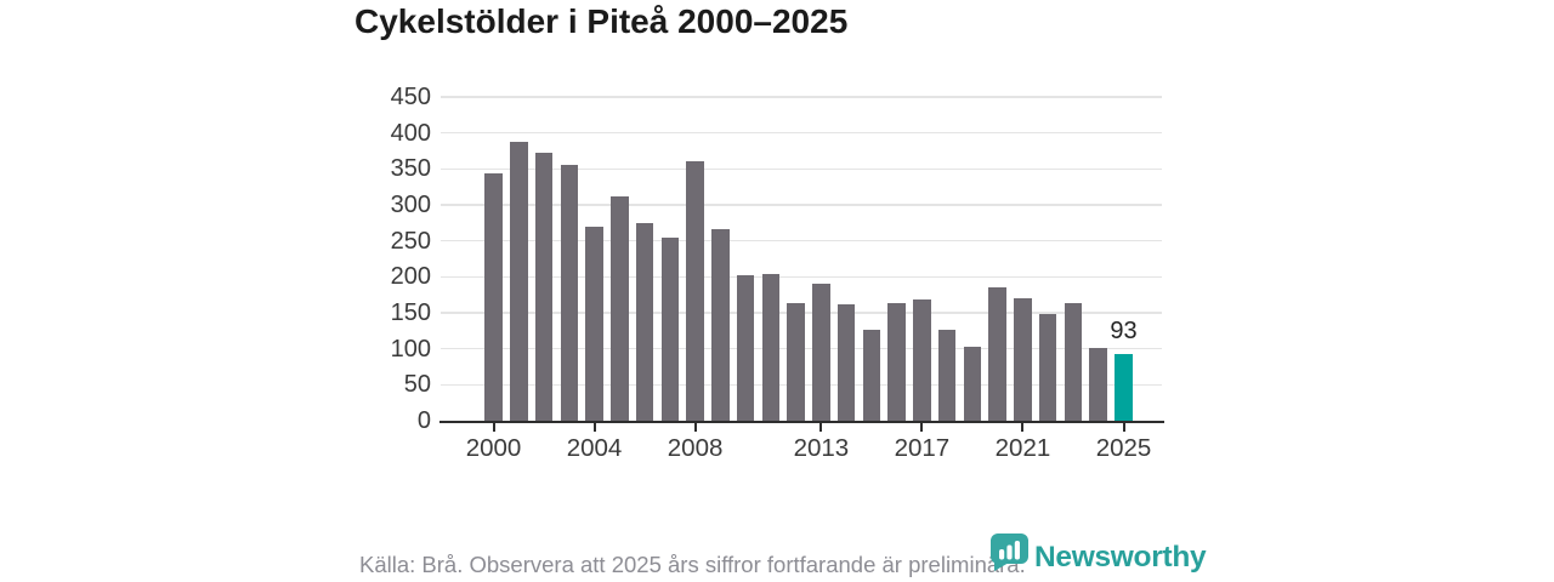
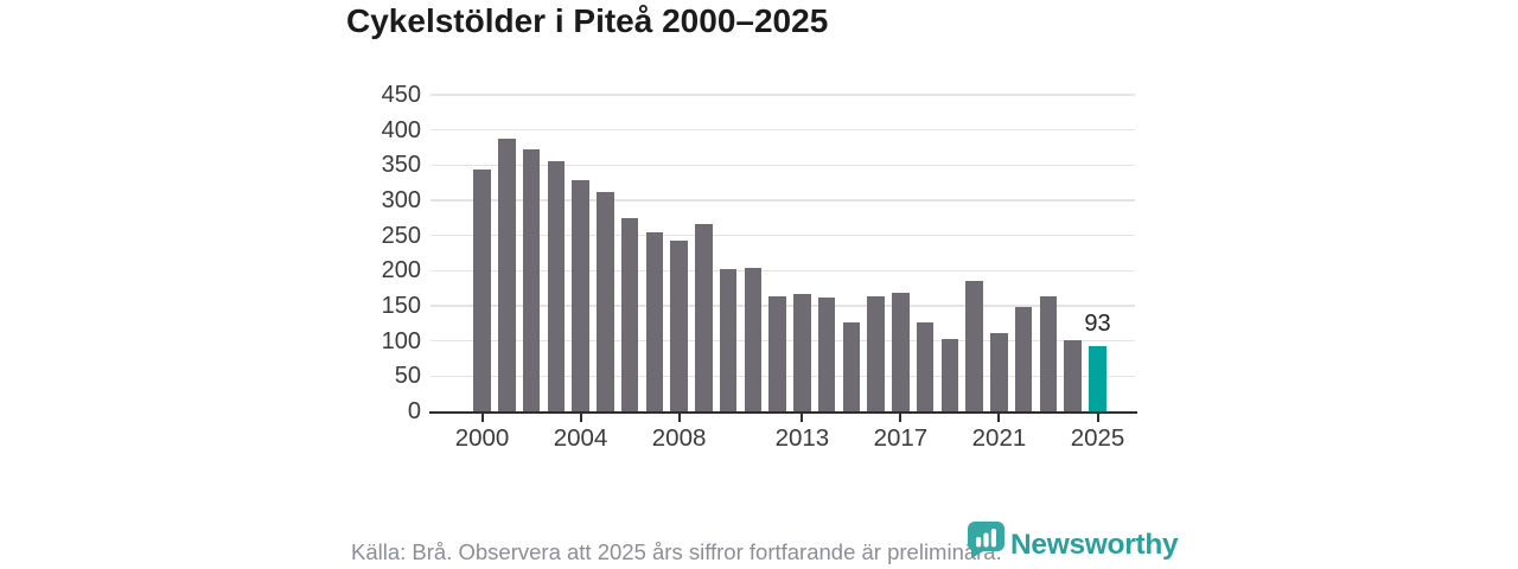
2004: 270 -> 330
2008: 360 -> 240
2013: 190 -> 170
2021: 170 -> 110
